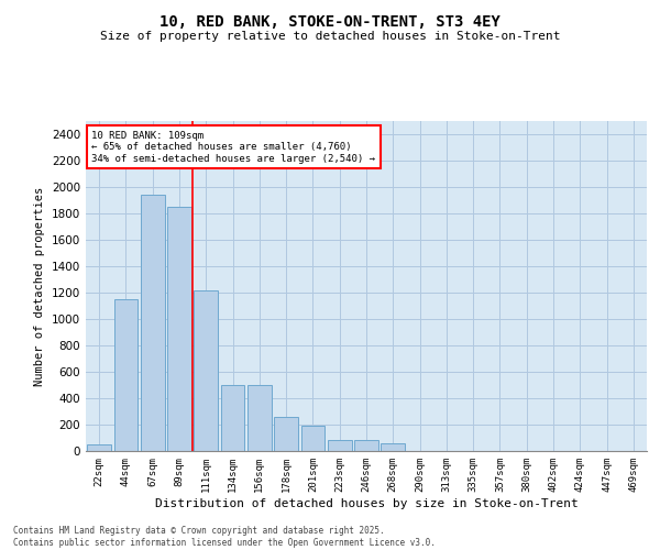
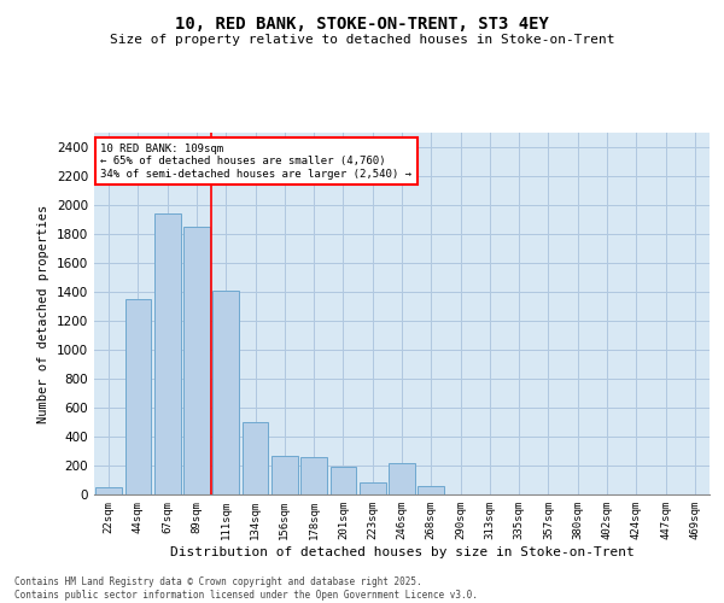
44sqm: 1150 -> 1350
111sqm: 1220 -> 1410
156sqm: 500 -> 270
246sqm: 80 -> 220
